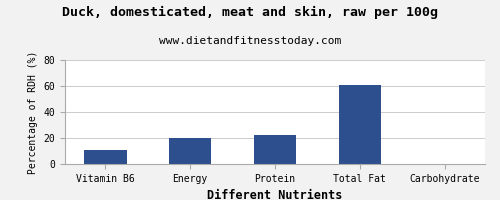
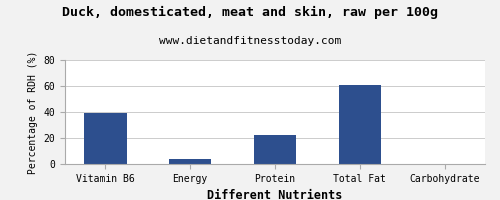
Vitamin B6: 11 -> 39
Energy: 20 -> 4
